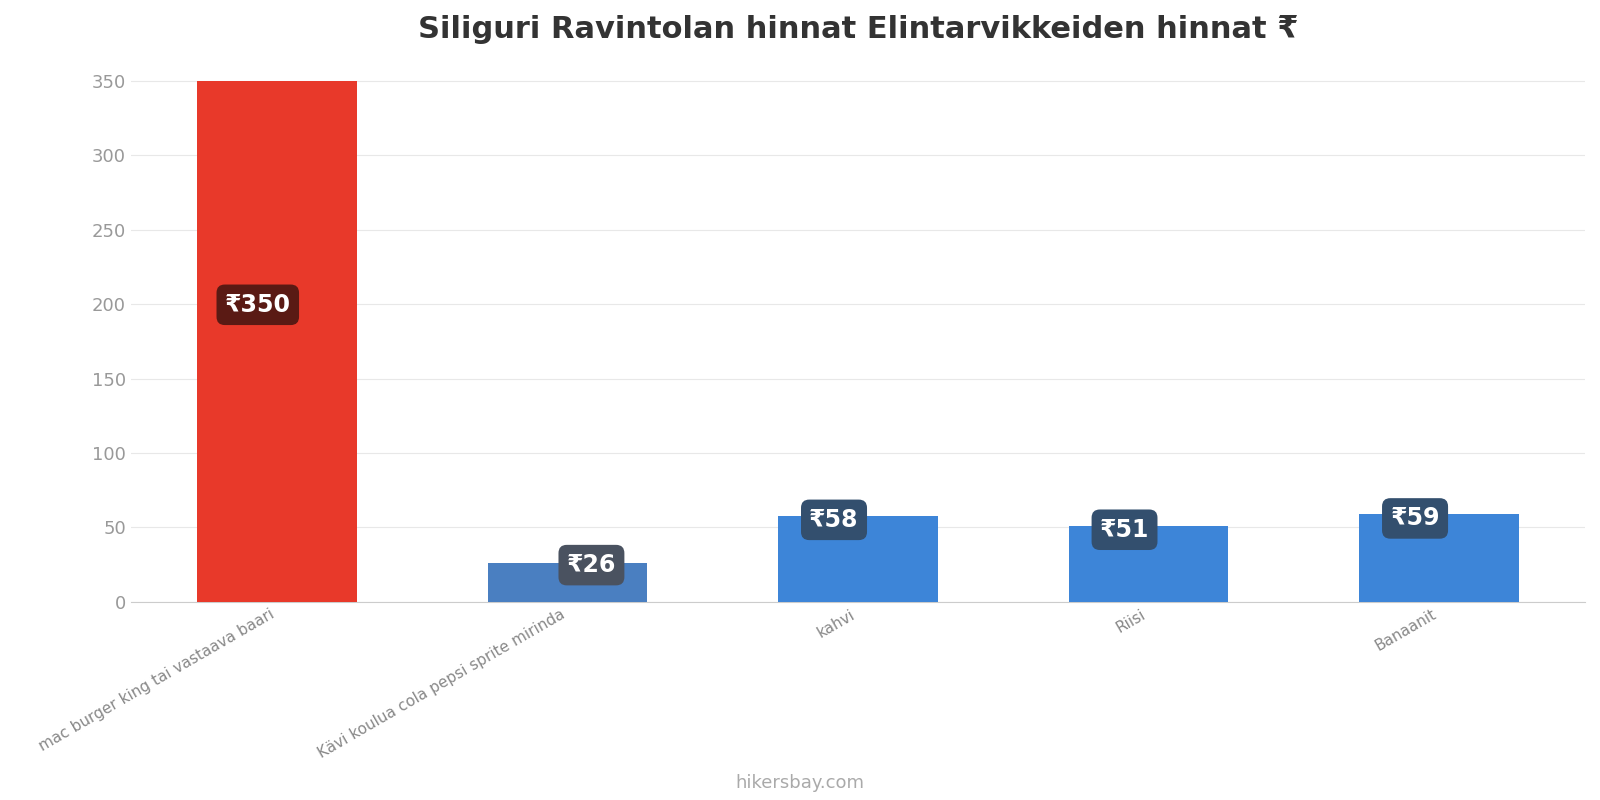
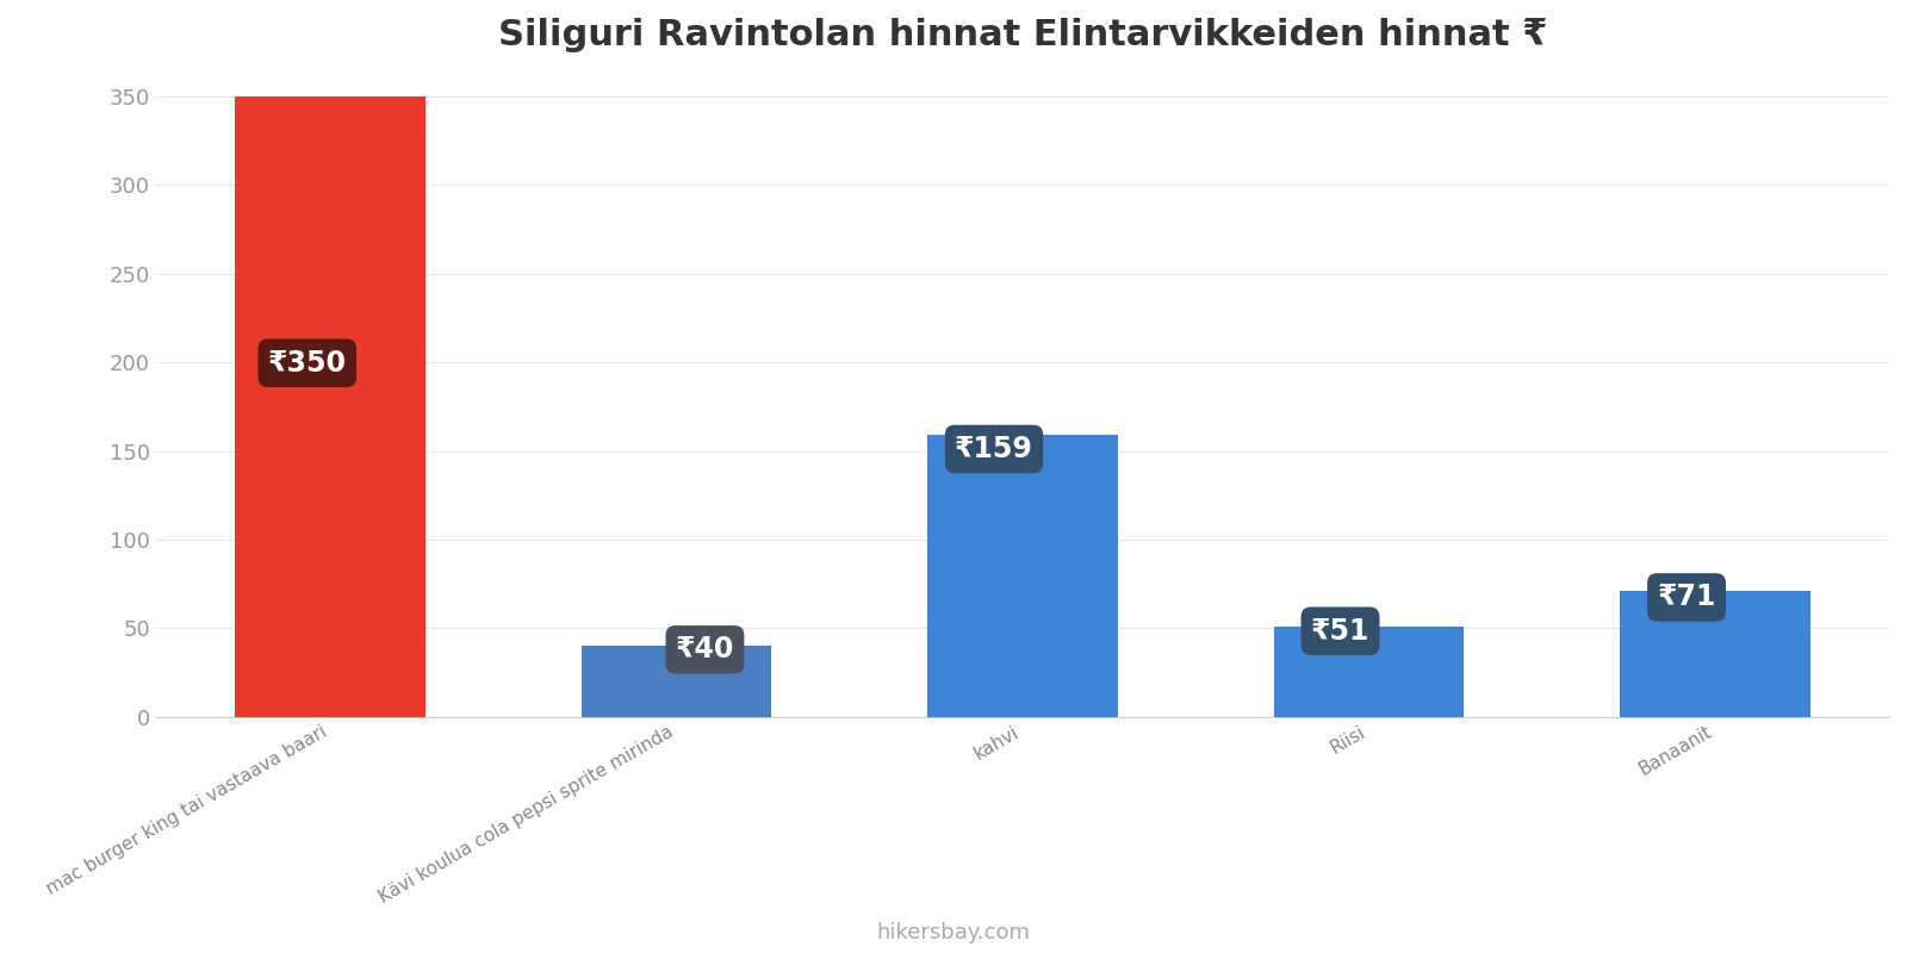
Kävi koulua cola pepsi sprite mirinda: ₹26 -> ₹40
kahvi: ₹58 -> ₹159
Banaanit: ₹59 -> ₹71
